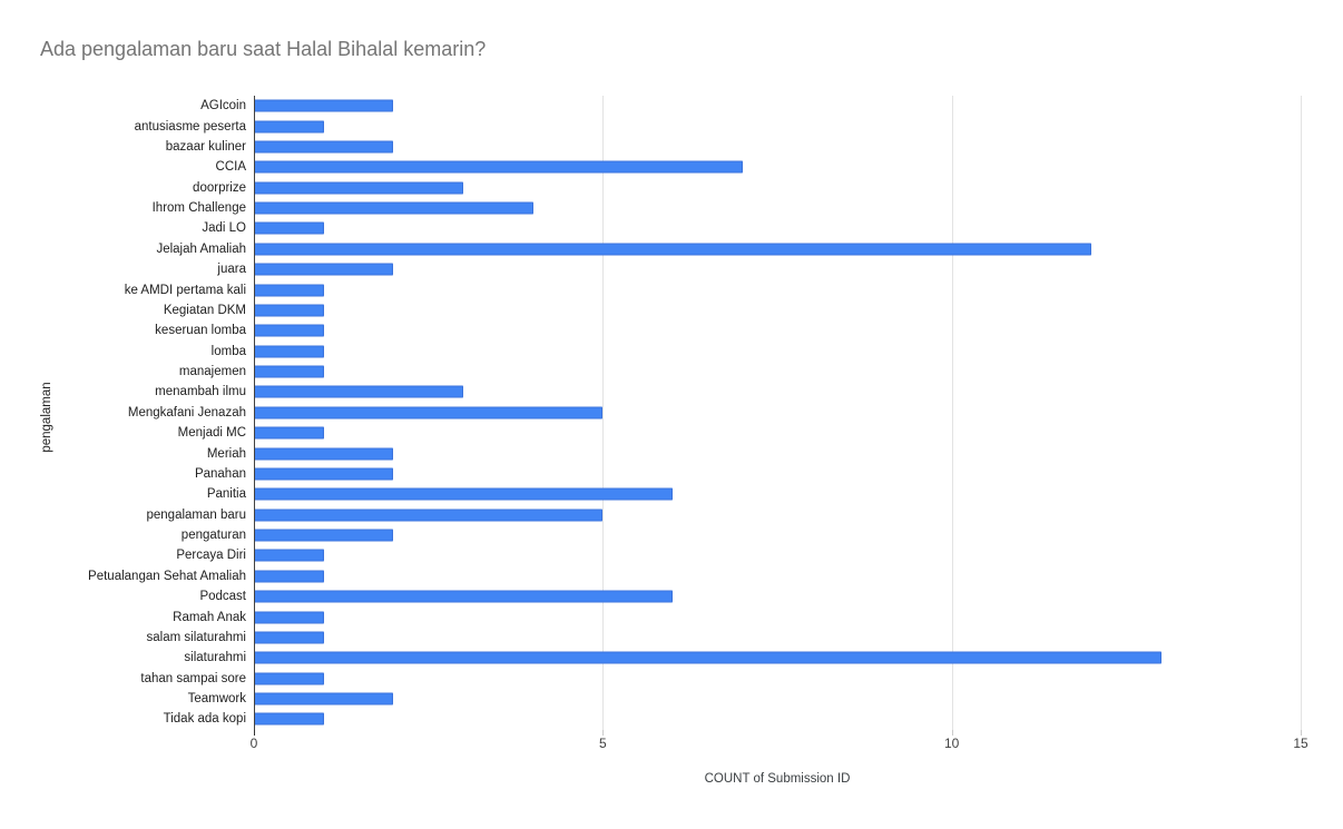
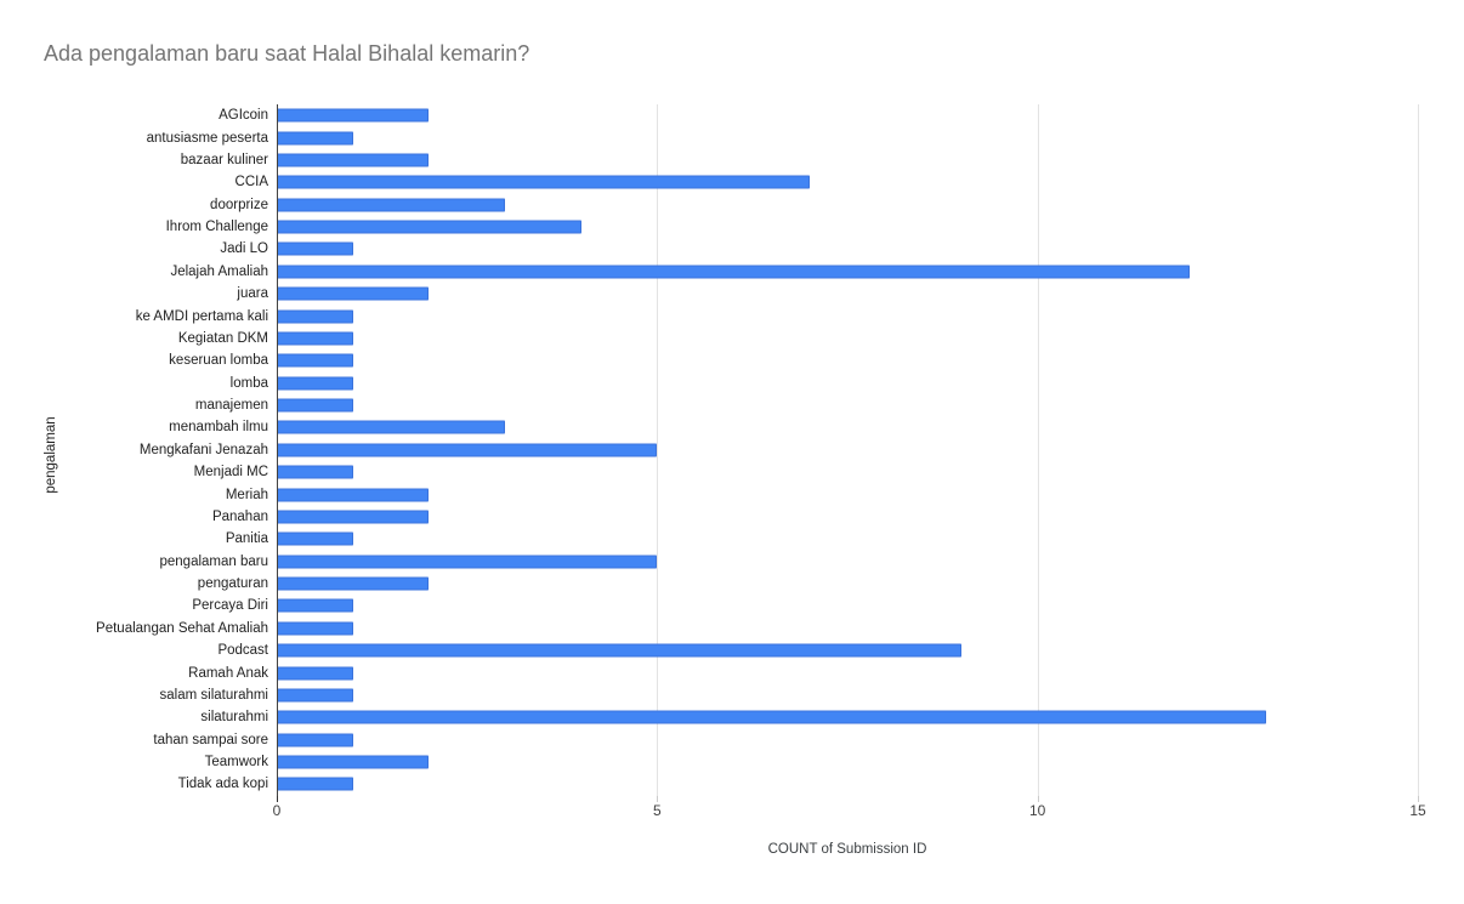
Panitia: 6 -> 1
Podcast: 6 -> 9
